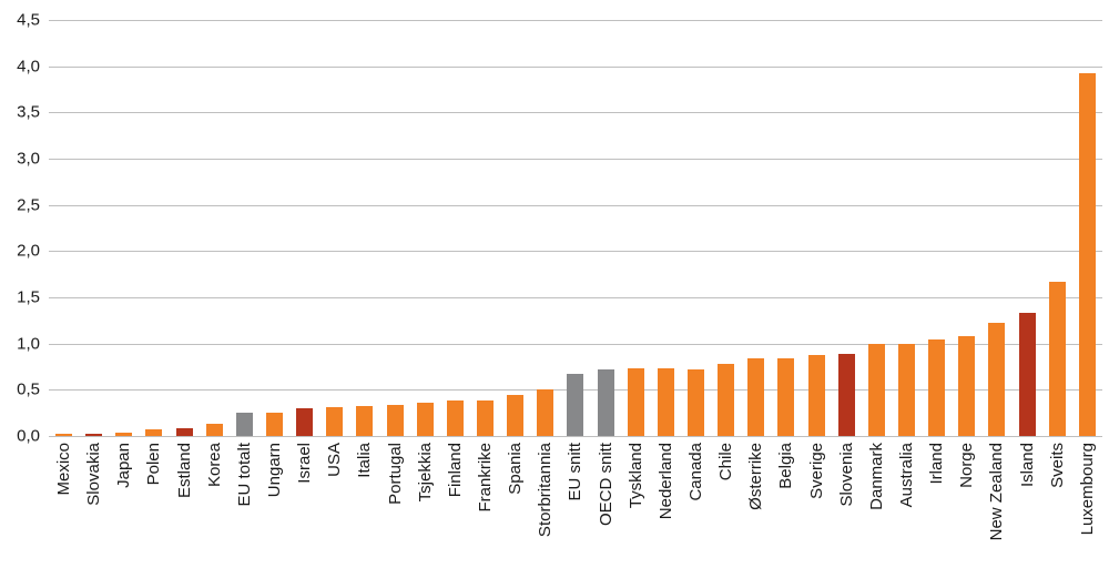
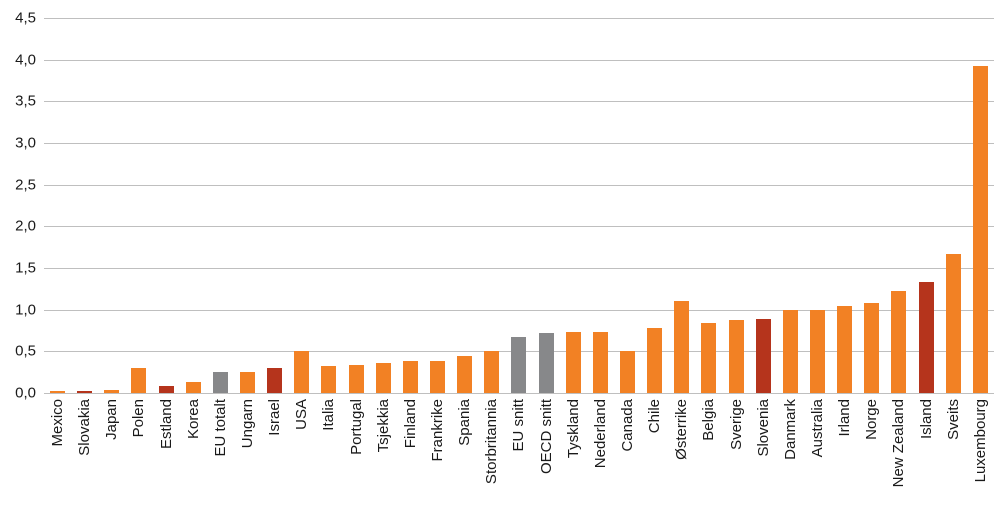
Polen: 0,1 -> 0,3
USA: 0,3 -> 0,5
Canada: 0,7 -> 0,5
Østerrike: 0,8 -> 1,1
